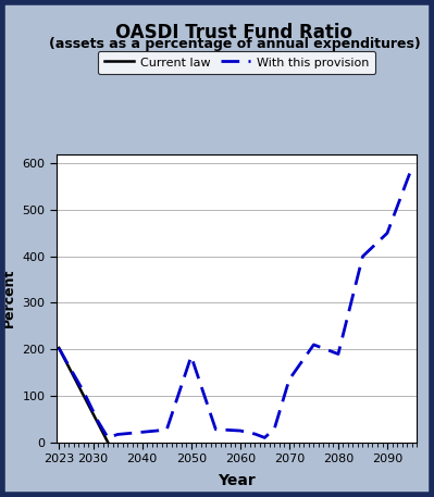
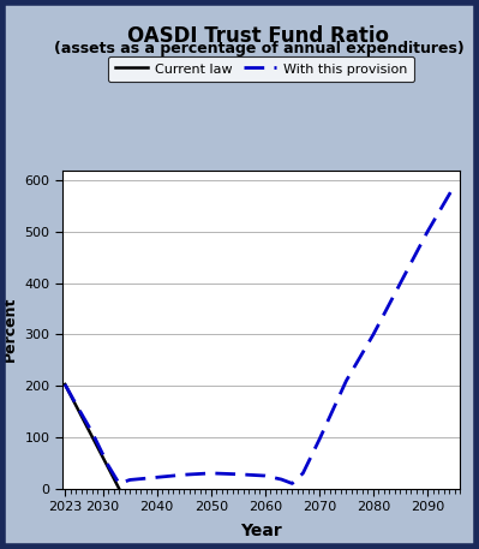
2050: 185 -> 30
2070: 135 -> 95
2080: 190 -> 300
2090: 450 -> 500
